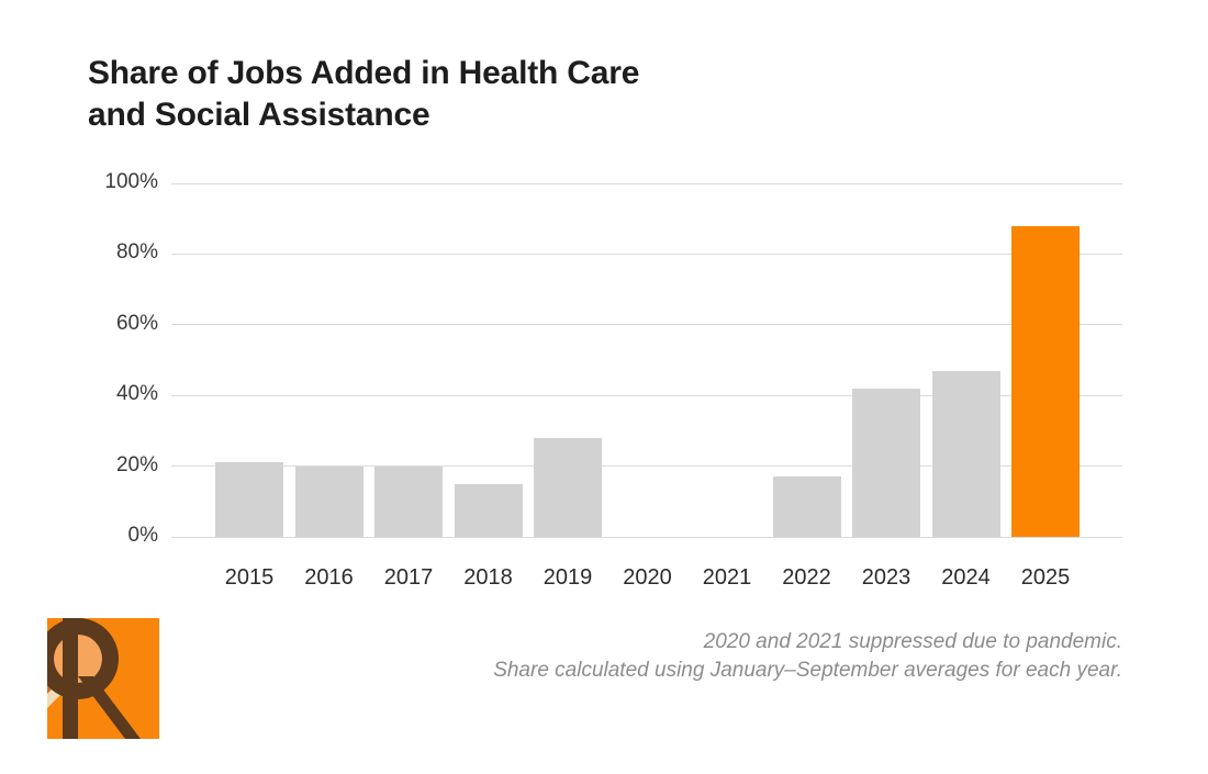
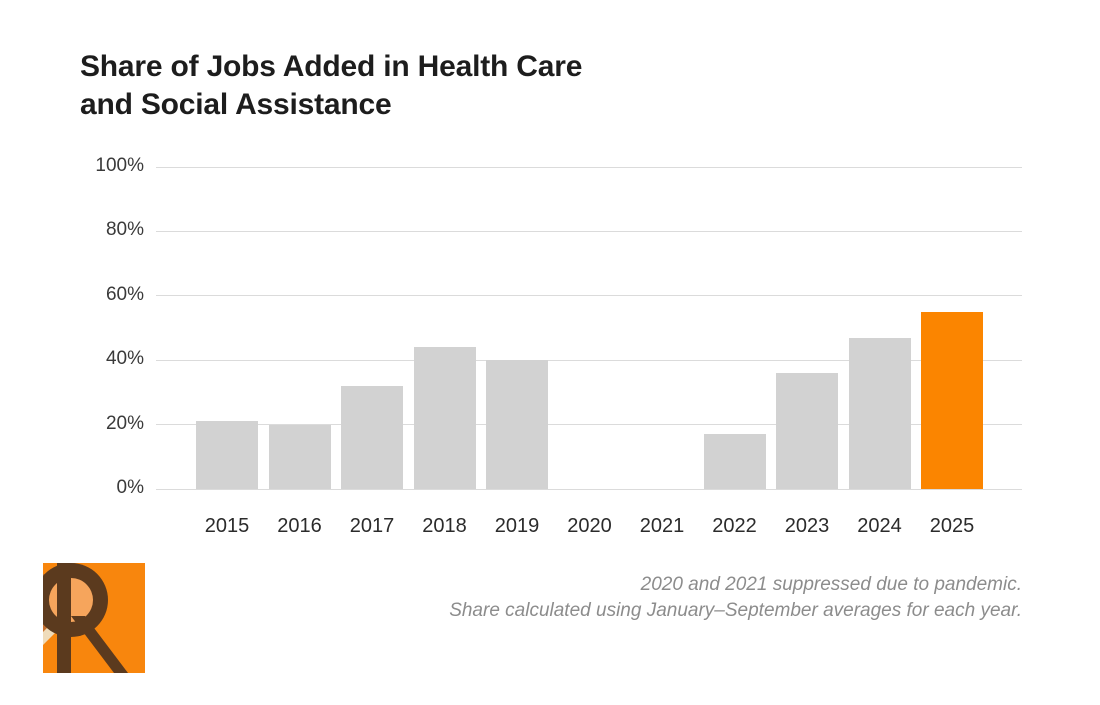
2017: 20% -> 32%
2018: 15% -> 44%
2019: 28% -> 40%
2023: 42% -> 36%
2025: 88% -> 55%
